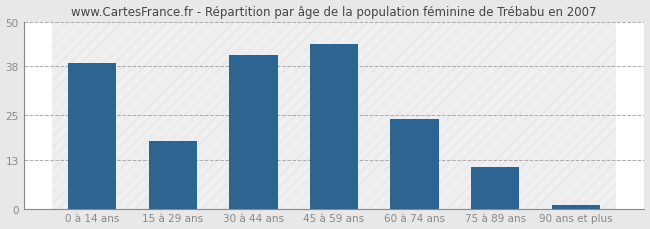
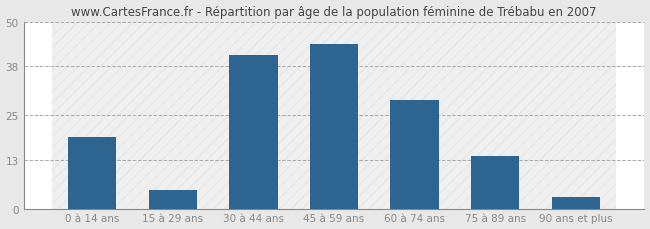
0 à 14 ans: 39 -> 19
15 à 29 ans: 18 -> 5
60 à 74 ans: 24 -> 29
75 à 89 ans: 11 -> 14
90 ans et plus: 1 -> 3
